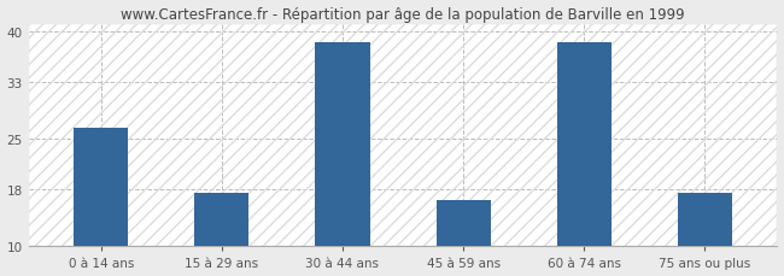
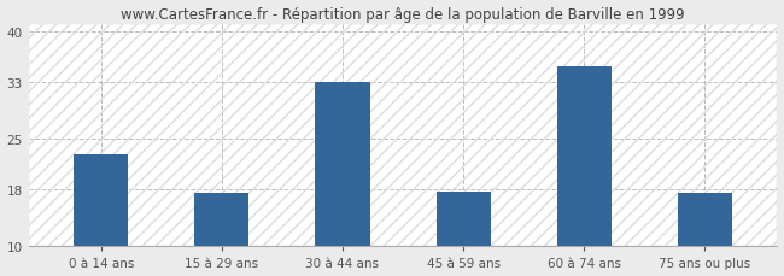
0 à 14 ans: 26.5 -> 22.8
30 à 44 ans: 38.5 -> 33.0
45 à 59 ans: 16.5 -> 17.6
60 à 74 ans: 38.5 -> 35.2
